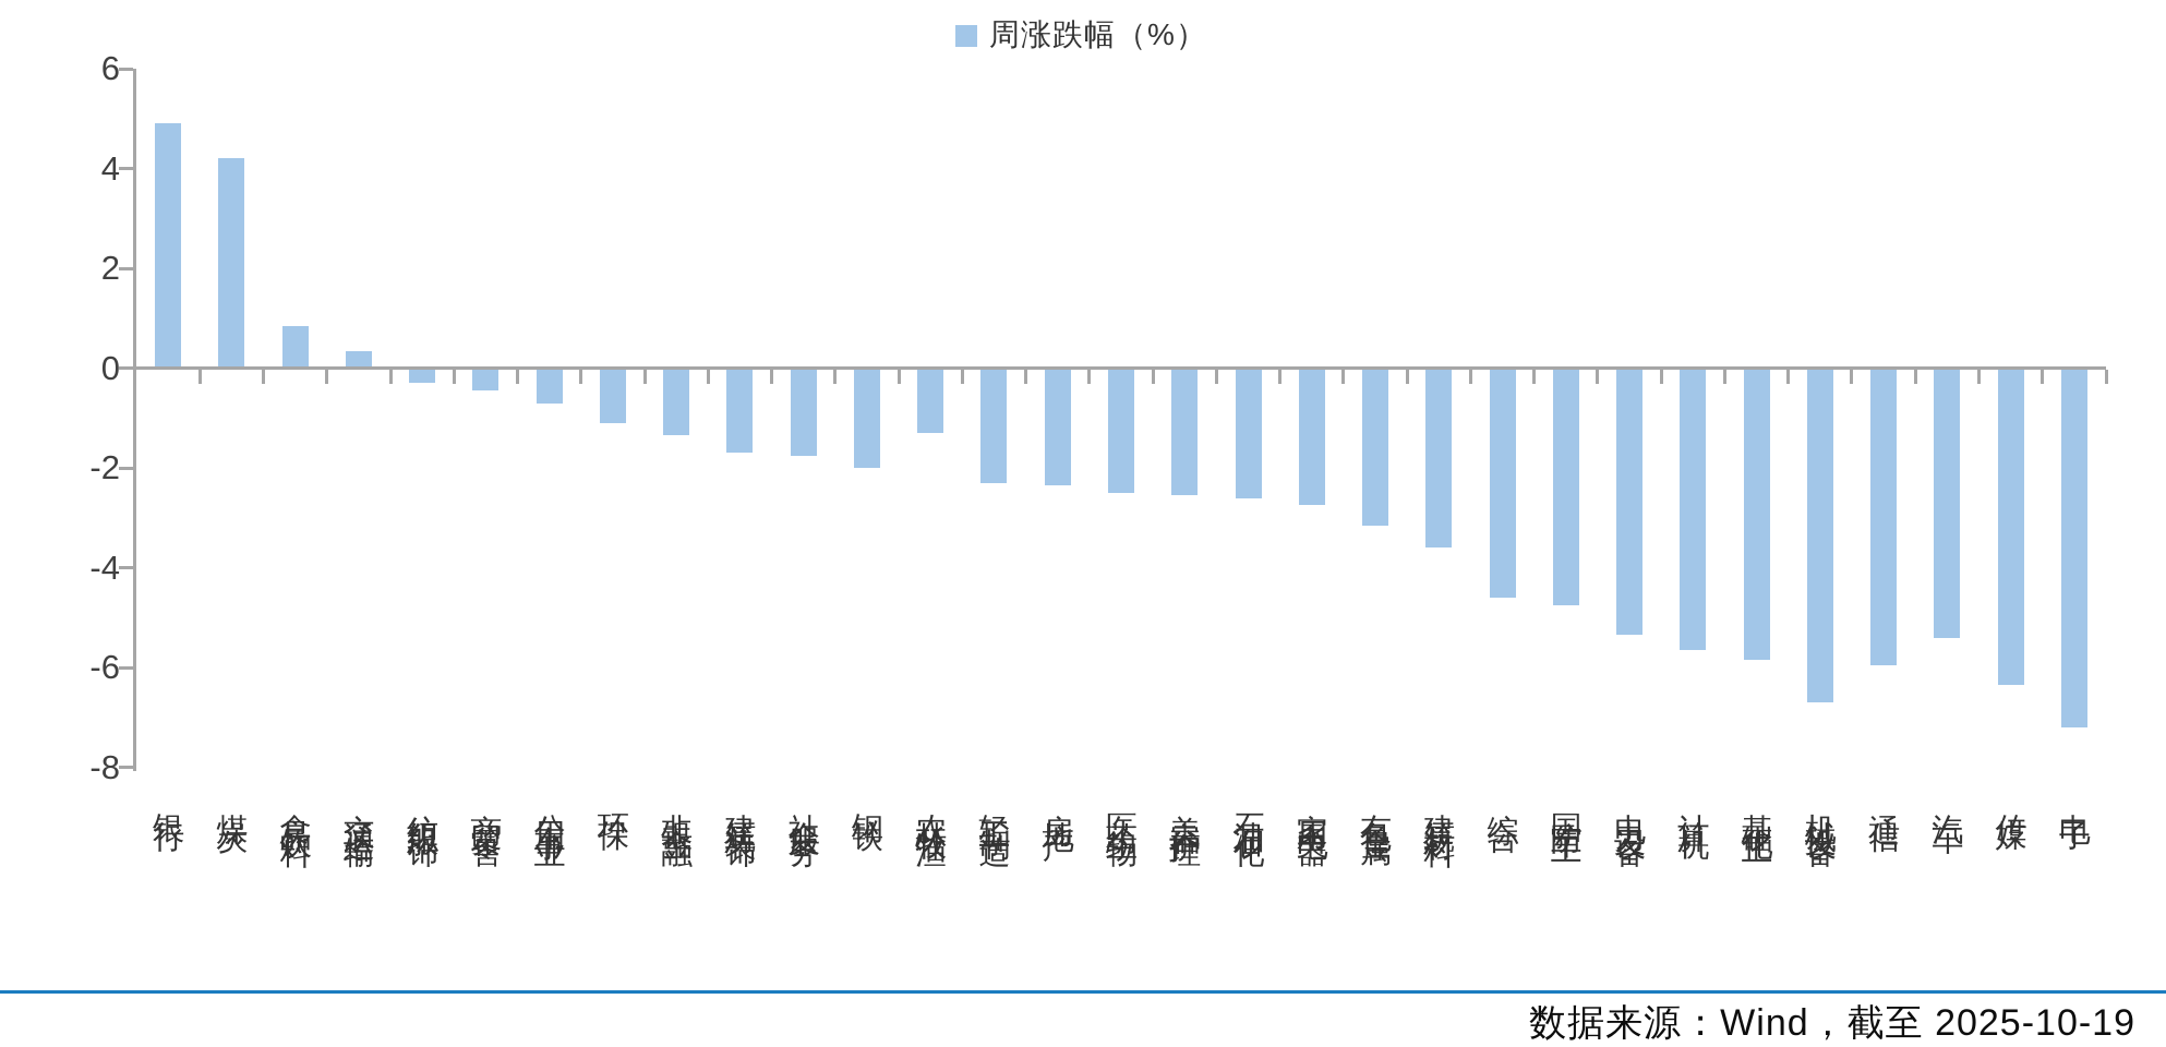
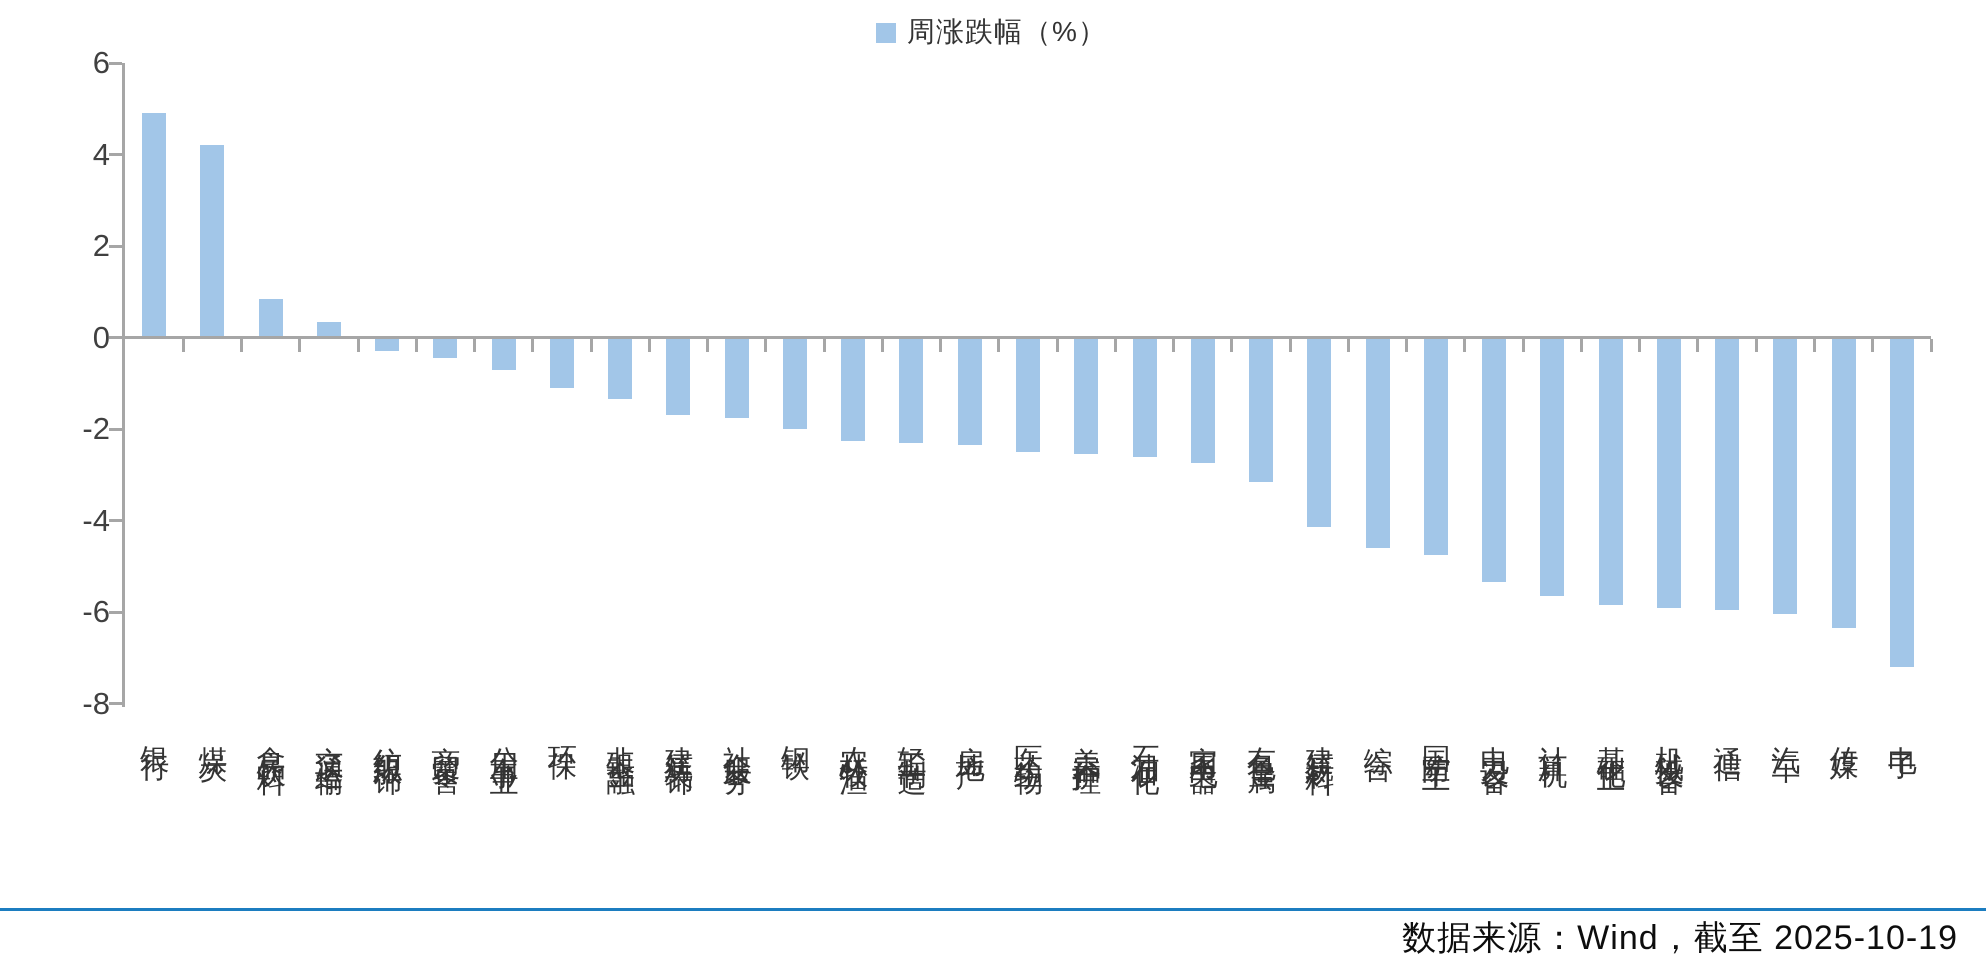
农林牧渔: -1.3 -> -2.2
建筑材料: -3.6 -> -4.2
机械设备: -6.7 -> -5.9
汽车: -5.4 -> -6.0
